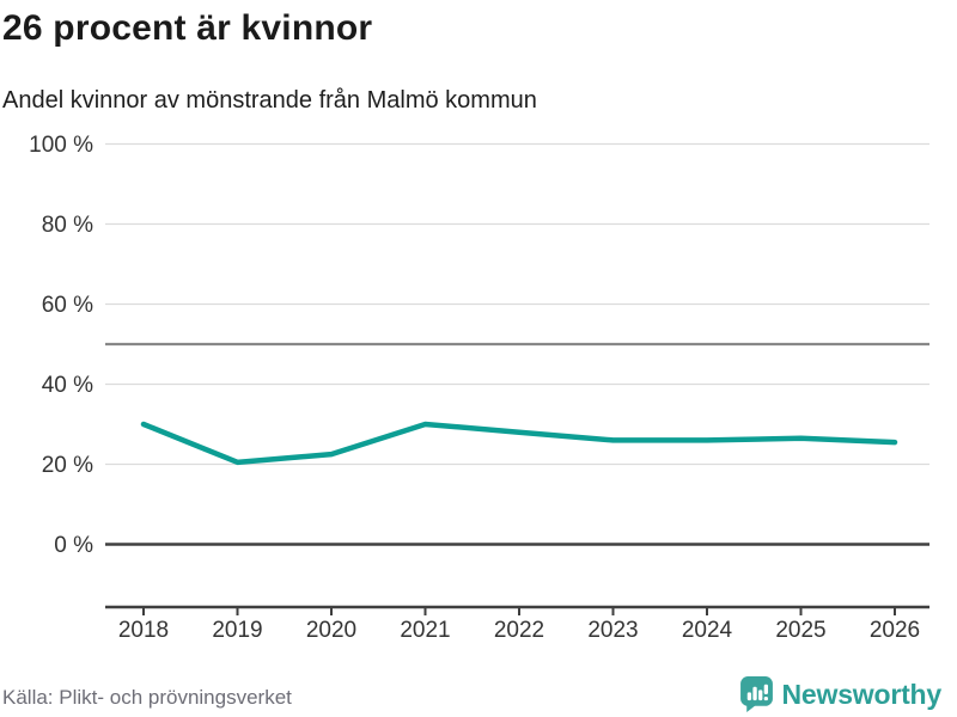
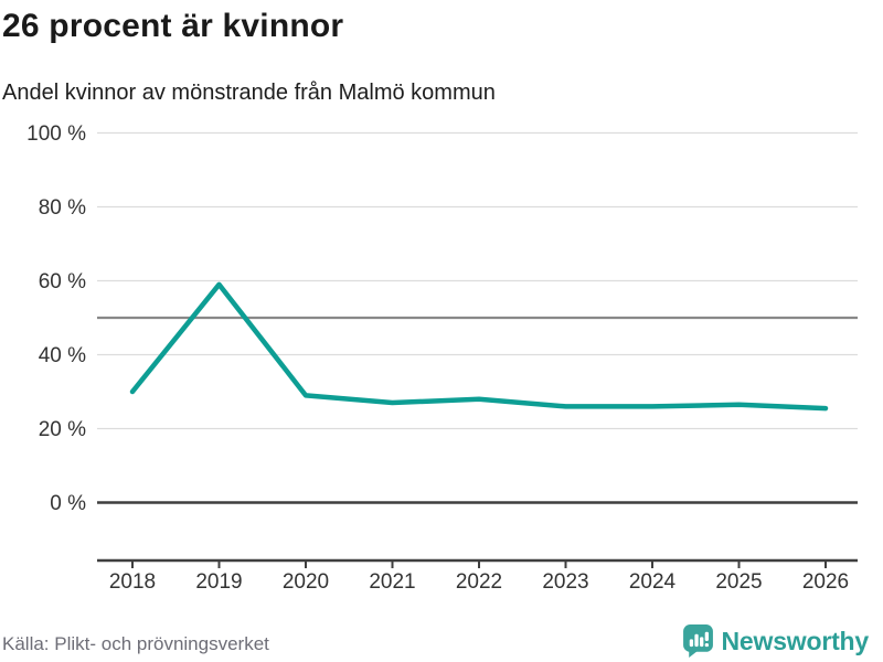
2019: 20% -> 59%
2020: 22% -> 29%
2021: 30% -> 27%
